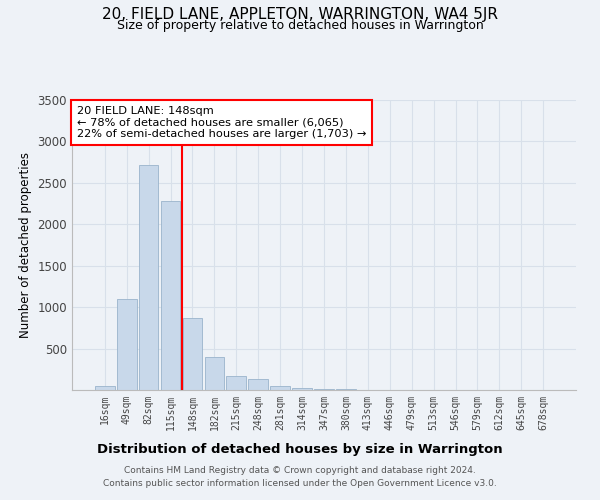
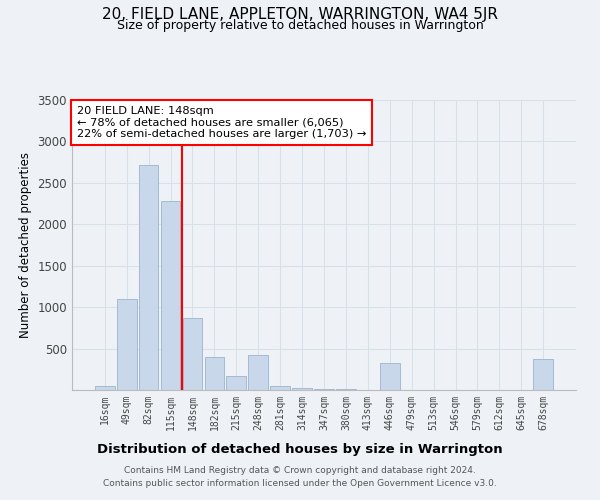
248sqm: 130 -> 420
446sqm: 0 -> 320
678sqm: 0 -> 380
